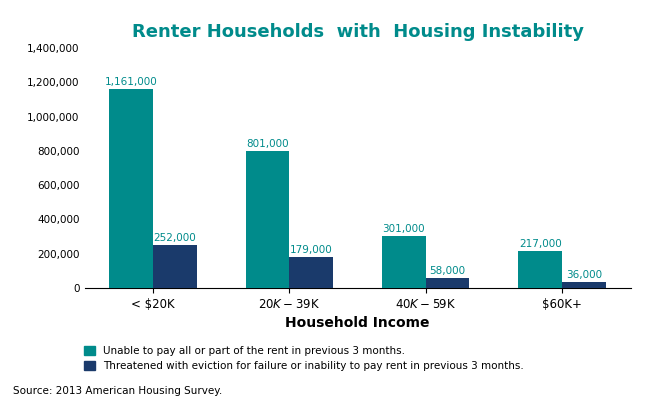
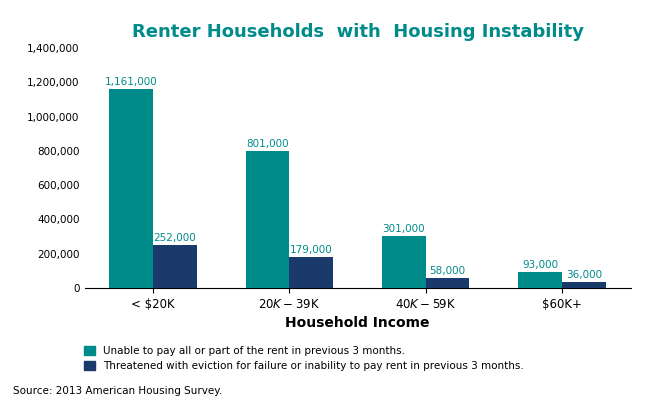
Unable to pay all or part of the rent in previous 3 months./$60K+: 217,000 -> 93,000
